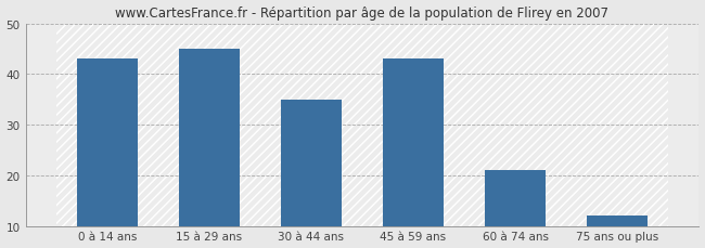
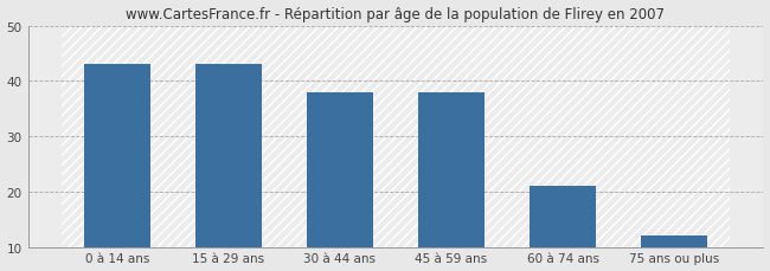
15 à 29 ans: 45 -> 43
30 à 44 ans: 35 -> 38
45 à 59 ans: 43 -> 38
